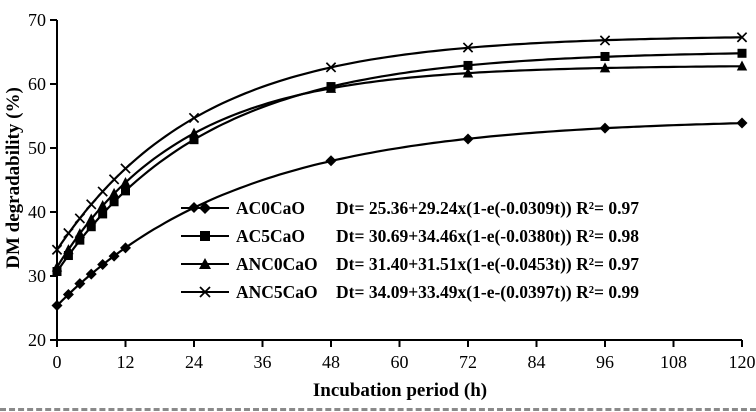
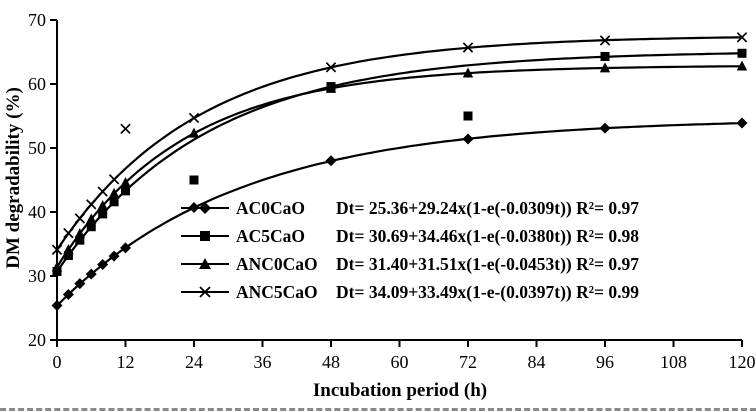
ANC5CaO/12: 47 -> 53
AC5CaO/24: 51 -> 45
AC5CaO/72: 63 -> 55
